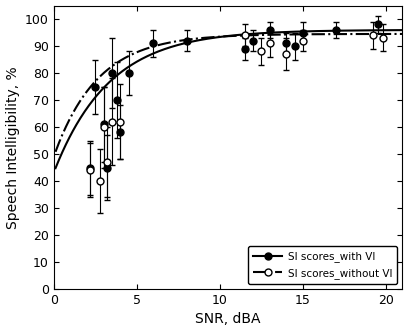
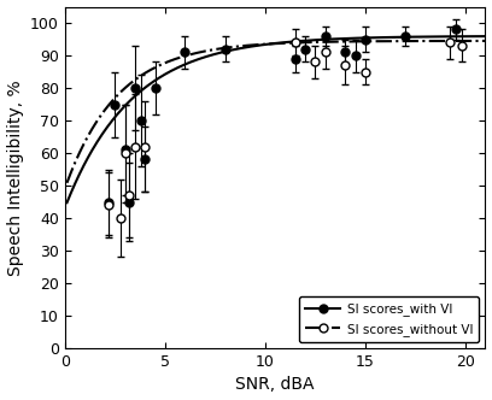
SI scores_without VI/15: 92 -> 85
